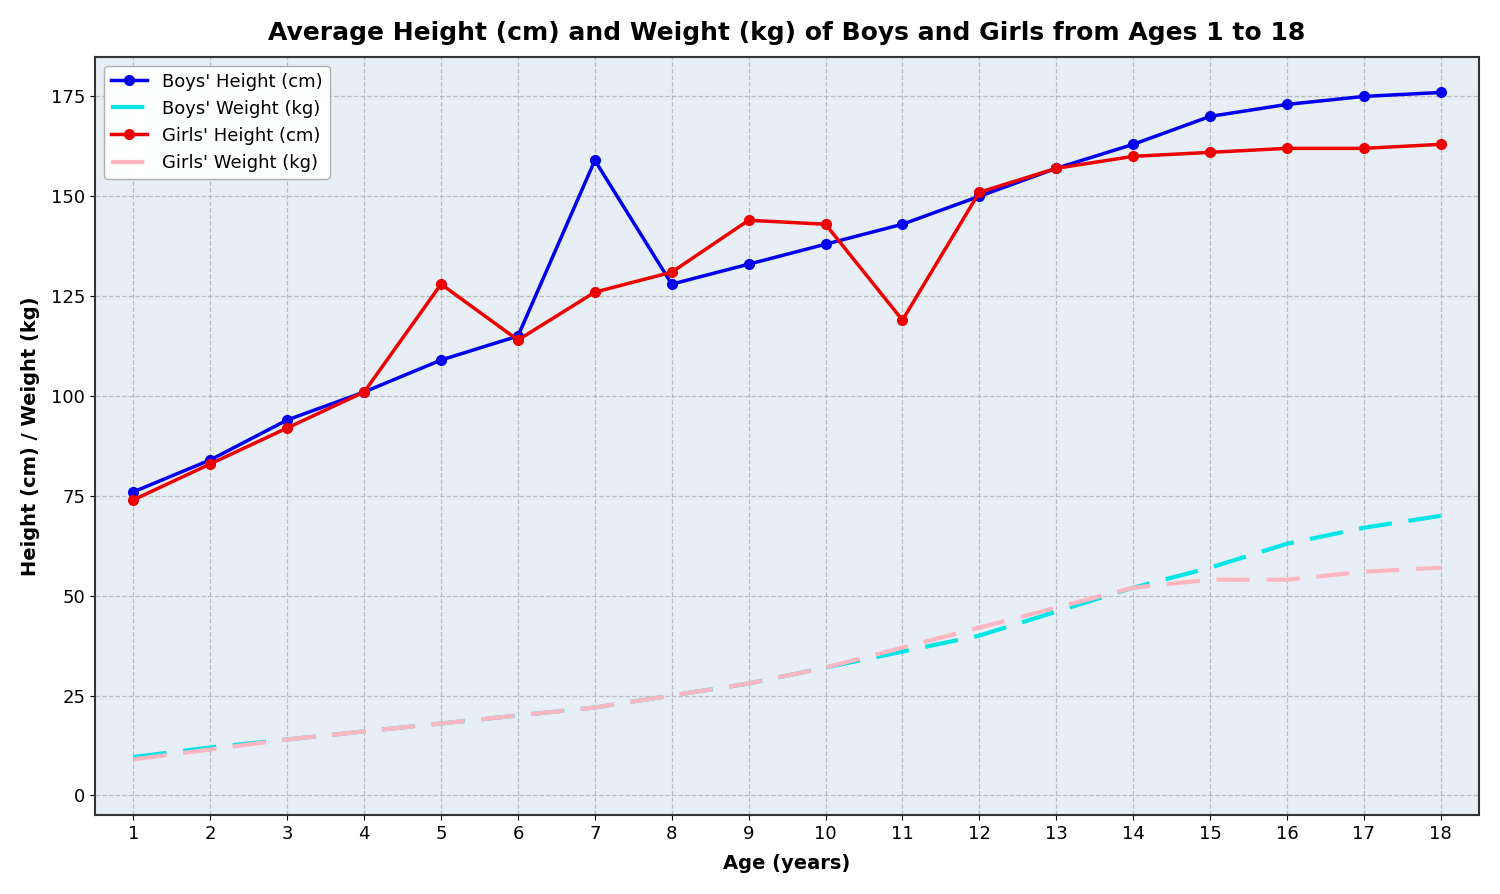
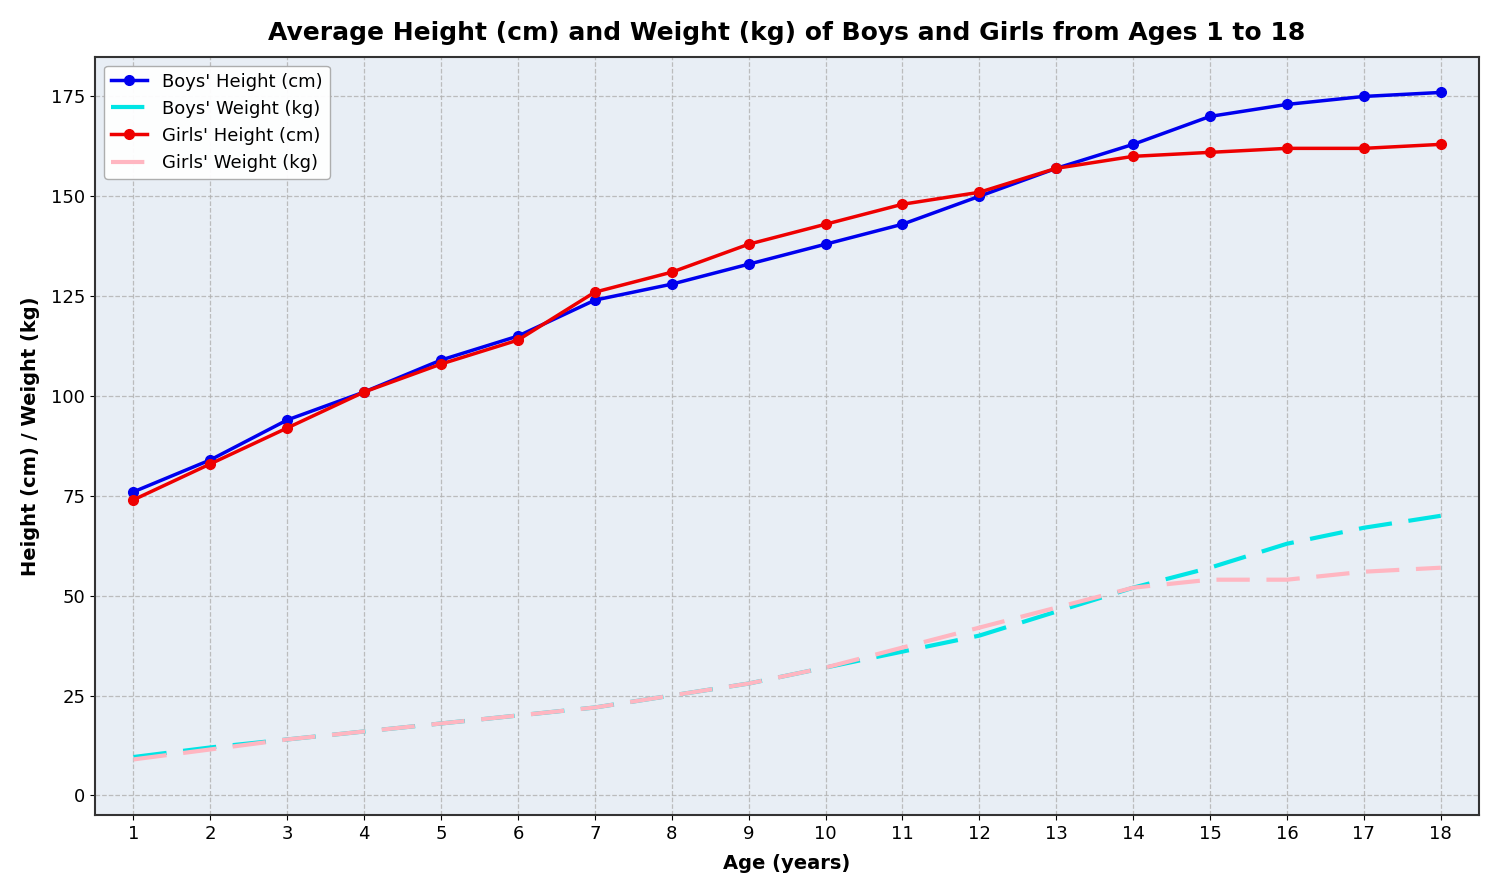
Girls' Height (cm)/5: 128 -> 108
Boys' Height (cm)/7: 159 -> 124
Girls' Height (cm)/9: 144 -> 138
Girls' Height (cm)/11: 119 -> 148
